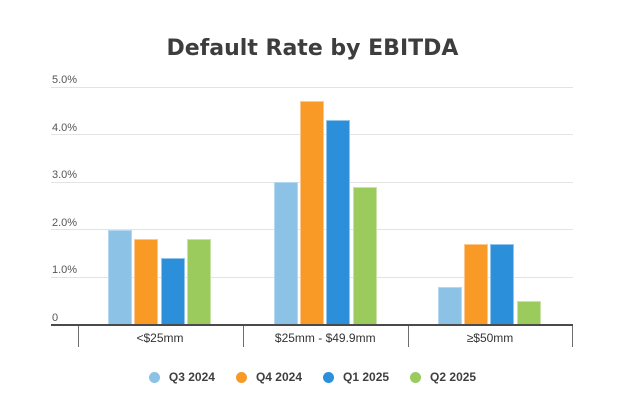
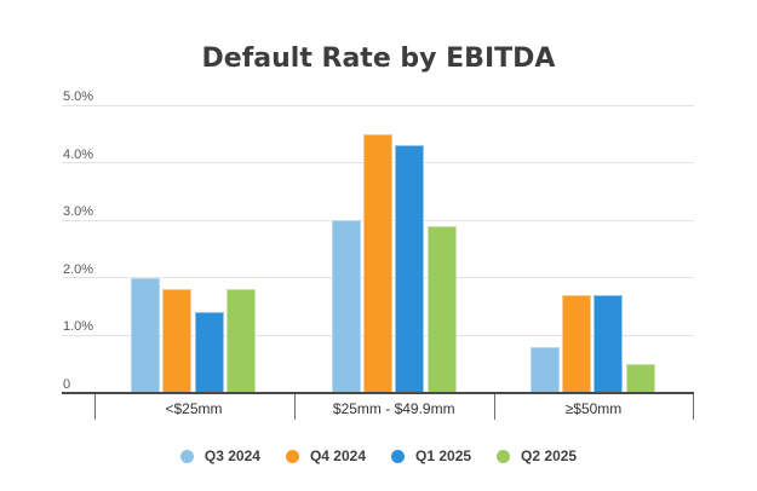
Q4 2024/$25mm - $49.9mm: 4.7% -> 4.5%
